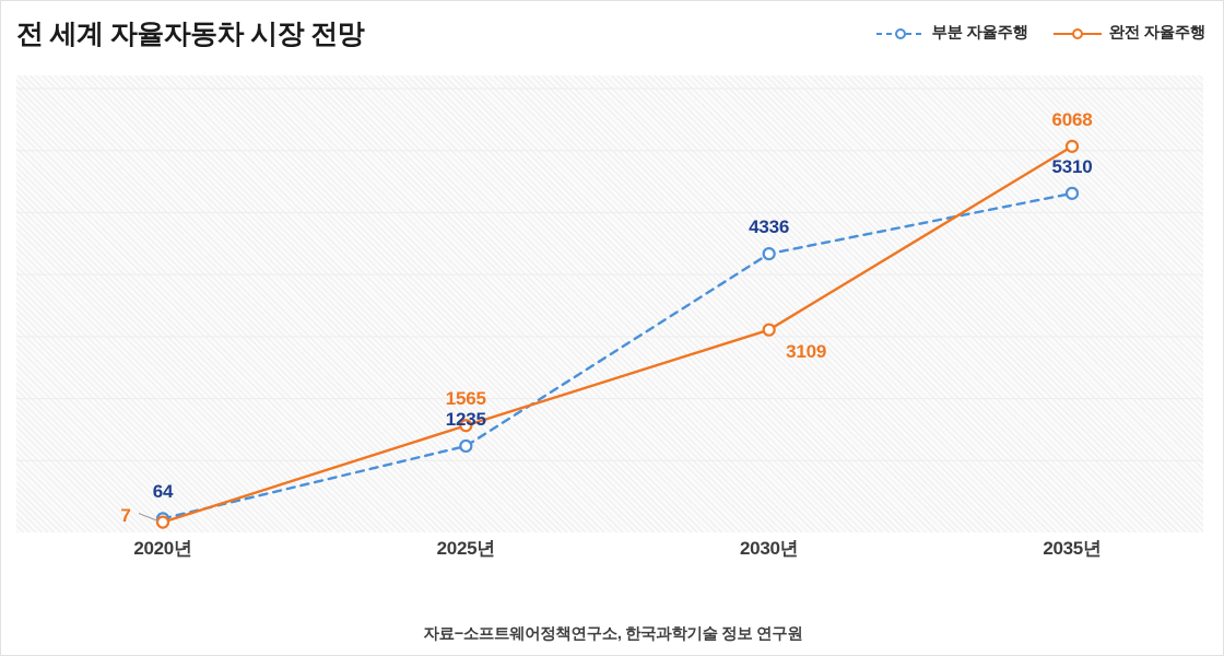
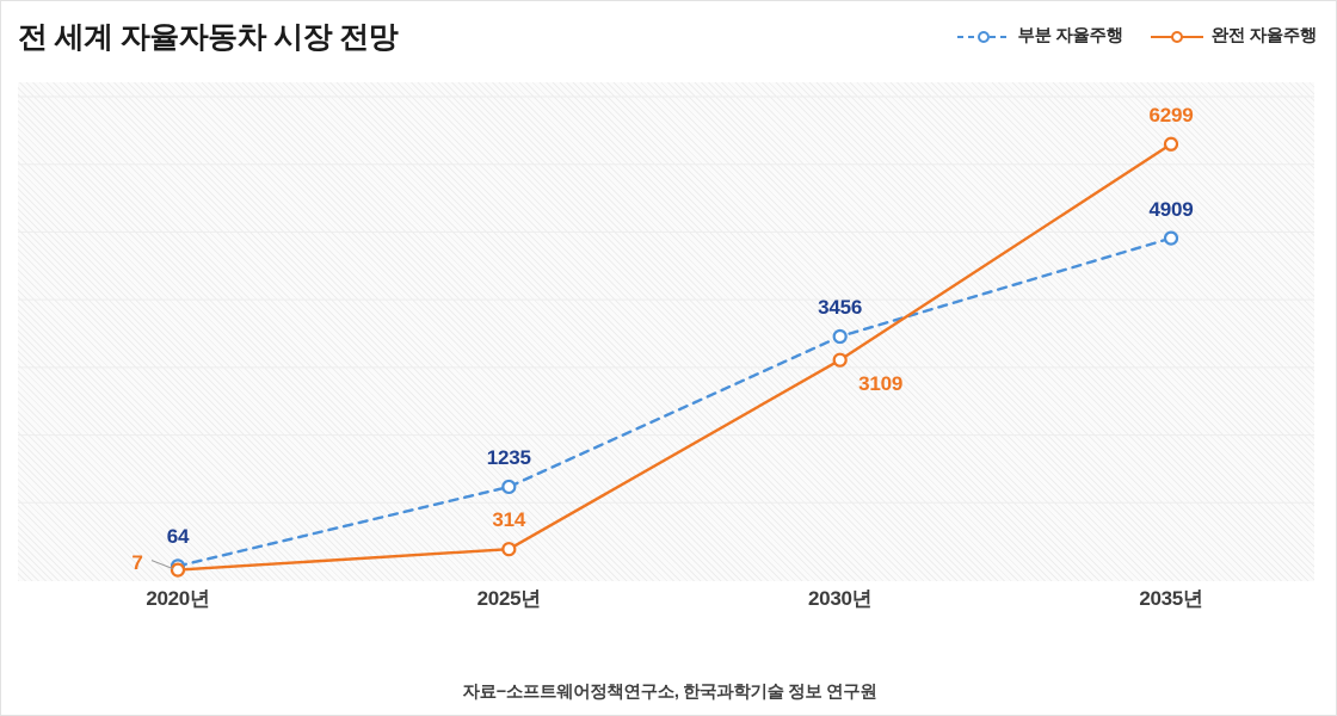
완전 자율주행/2025년: 1565 -> 314
부분 자율주행/2030년: 4336 -> 3456
부분 자율주행/2035년: 5310 -> 4909
완전 자율주행/2035년: 6068 -> 6299
